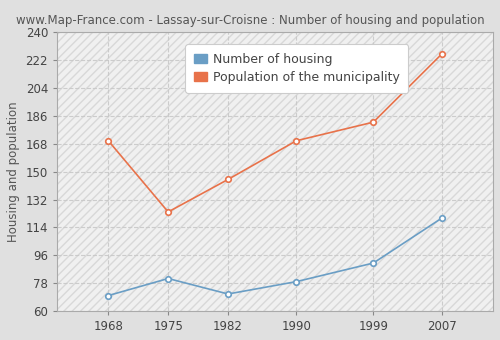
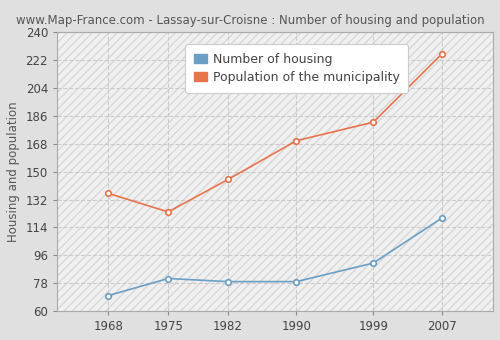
Population of the municipality/1968: 170 -> 136
Number of housing/1982: 71 -> 79
